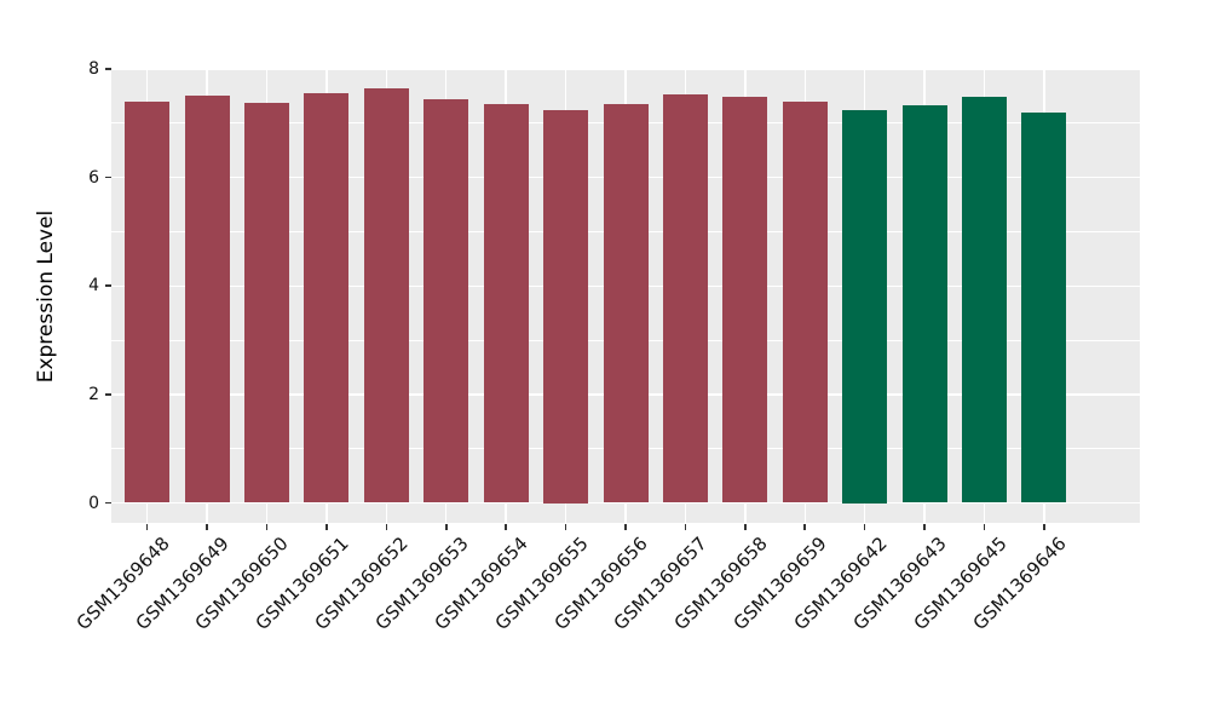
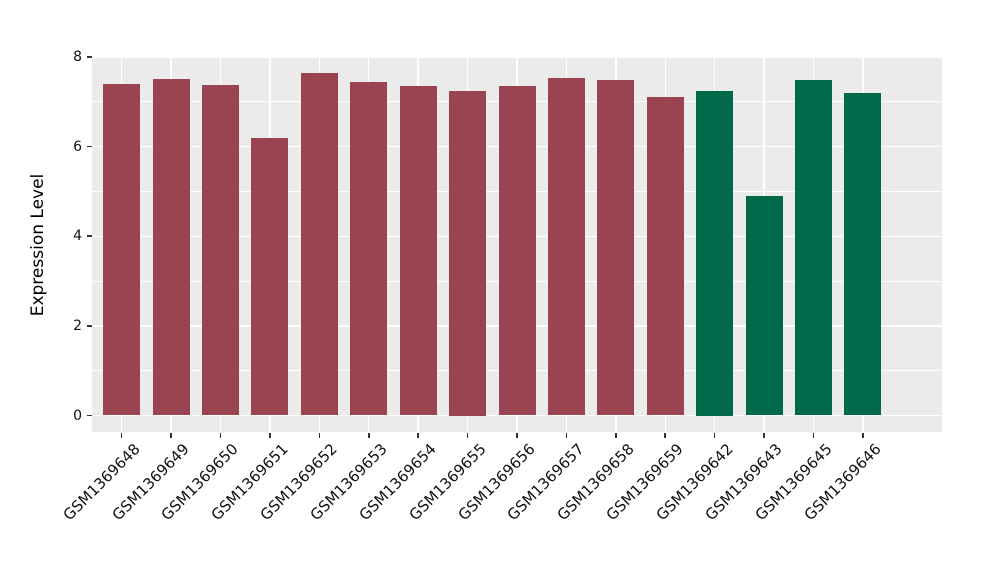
GSM1369651: 7.5 -> 6.2
GSM1369659: 7.4 -> 7.1
GSM1369643: 7.3 -> 4.9
